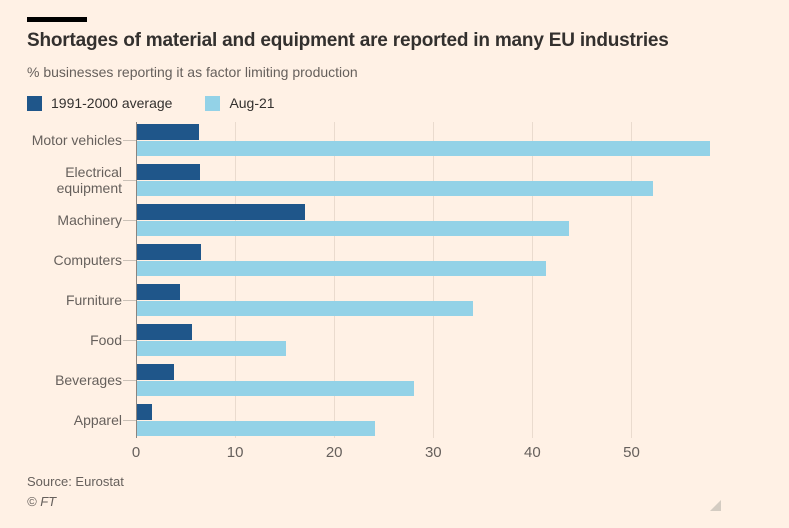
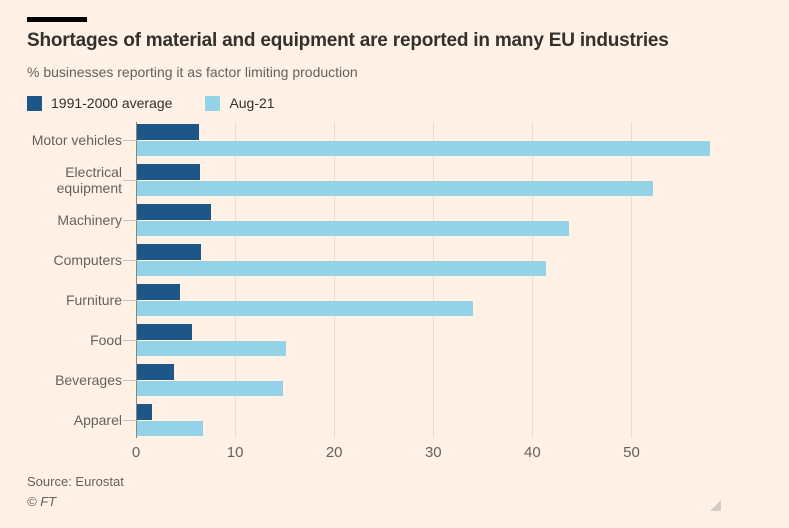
1991-2000 average/Machinery: 17 -> 8
Aug-21/Beverages: 28 -> 15
Aug-21/Apparel: 24 -> 7
